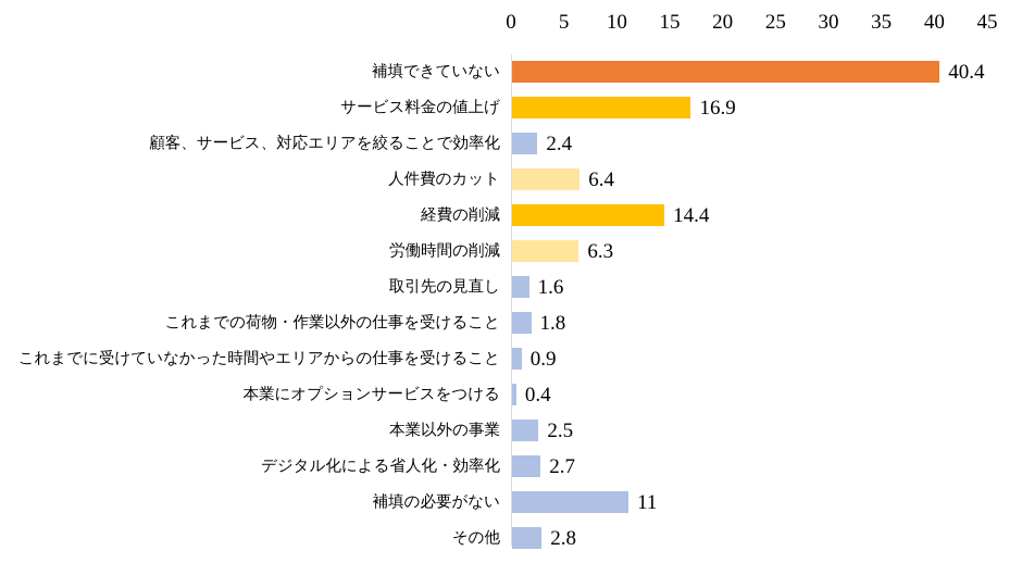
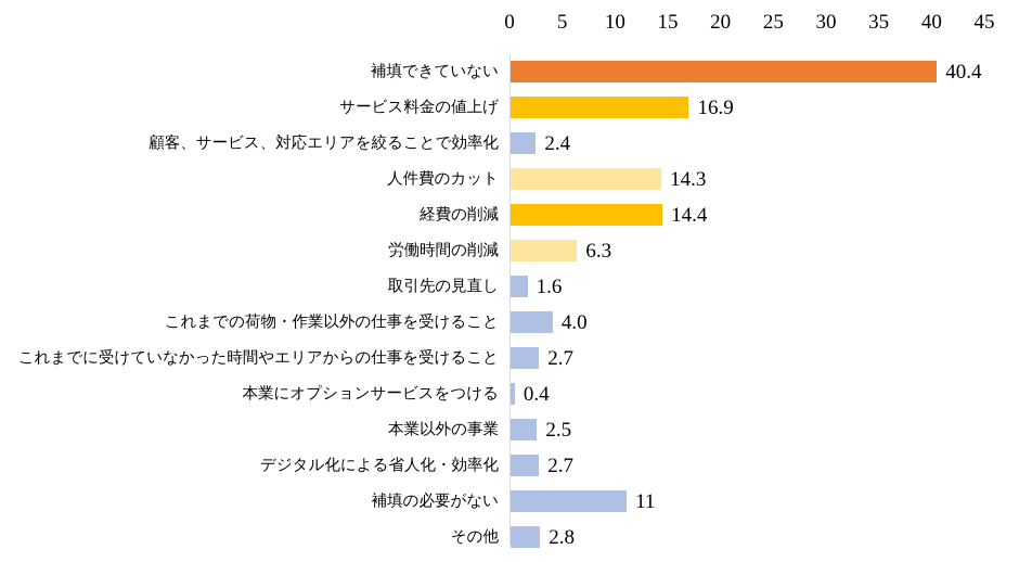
人件費のカット: 6.4 -> 14.3
これまでの荷物・作業以外の仕事を受けること: 1.8 -> 4.0
これまでに受けていなかった時間やエリアからの仕事を受けること: 0.9 -> 2.7
